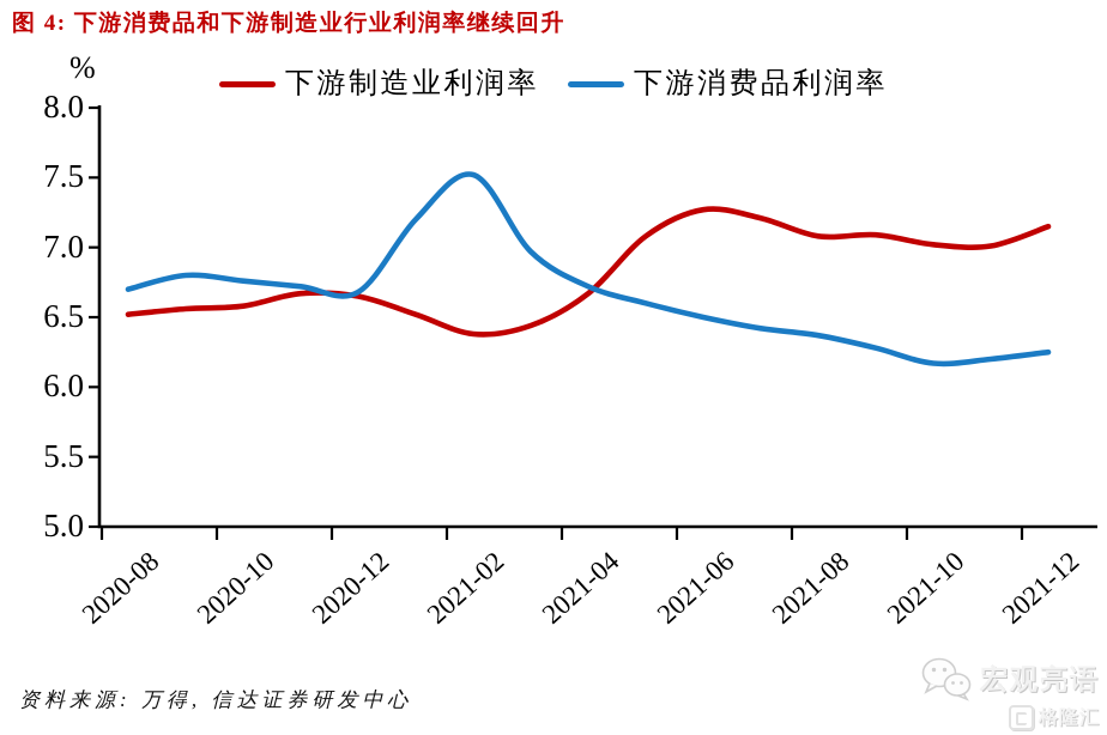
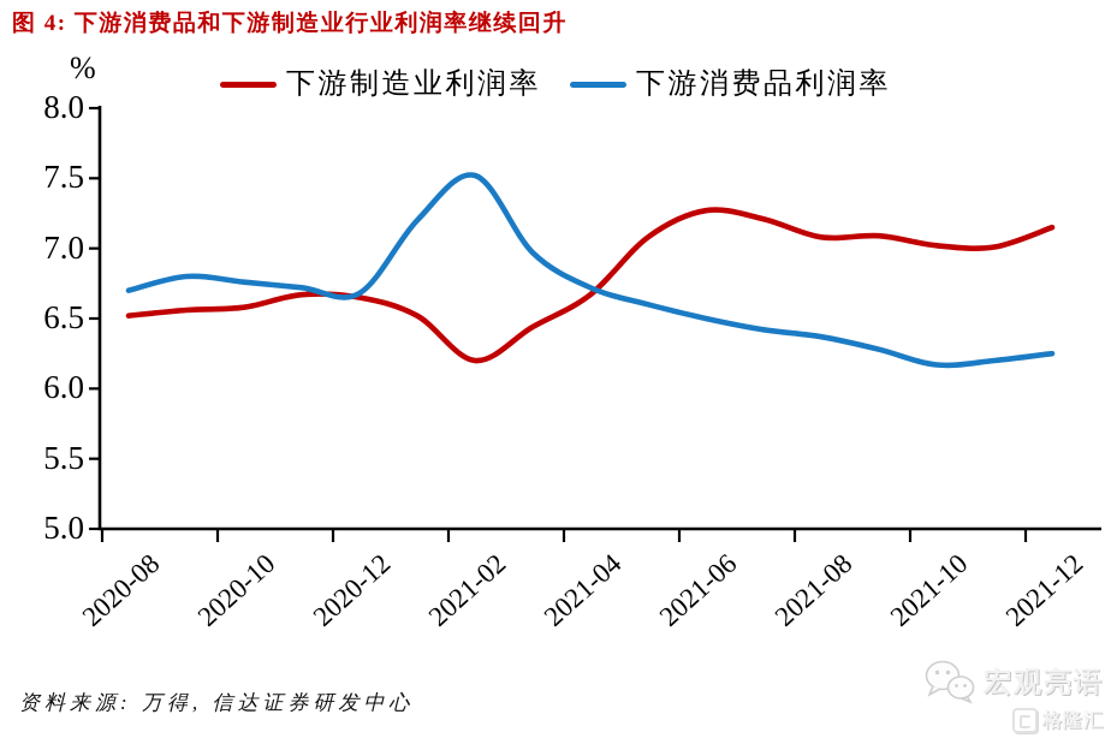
下游制造业利润率/2021-02: 6.38 -> 6.20
